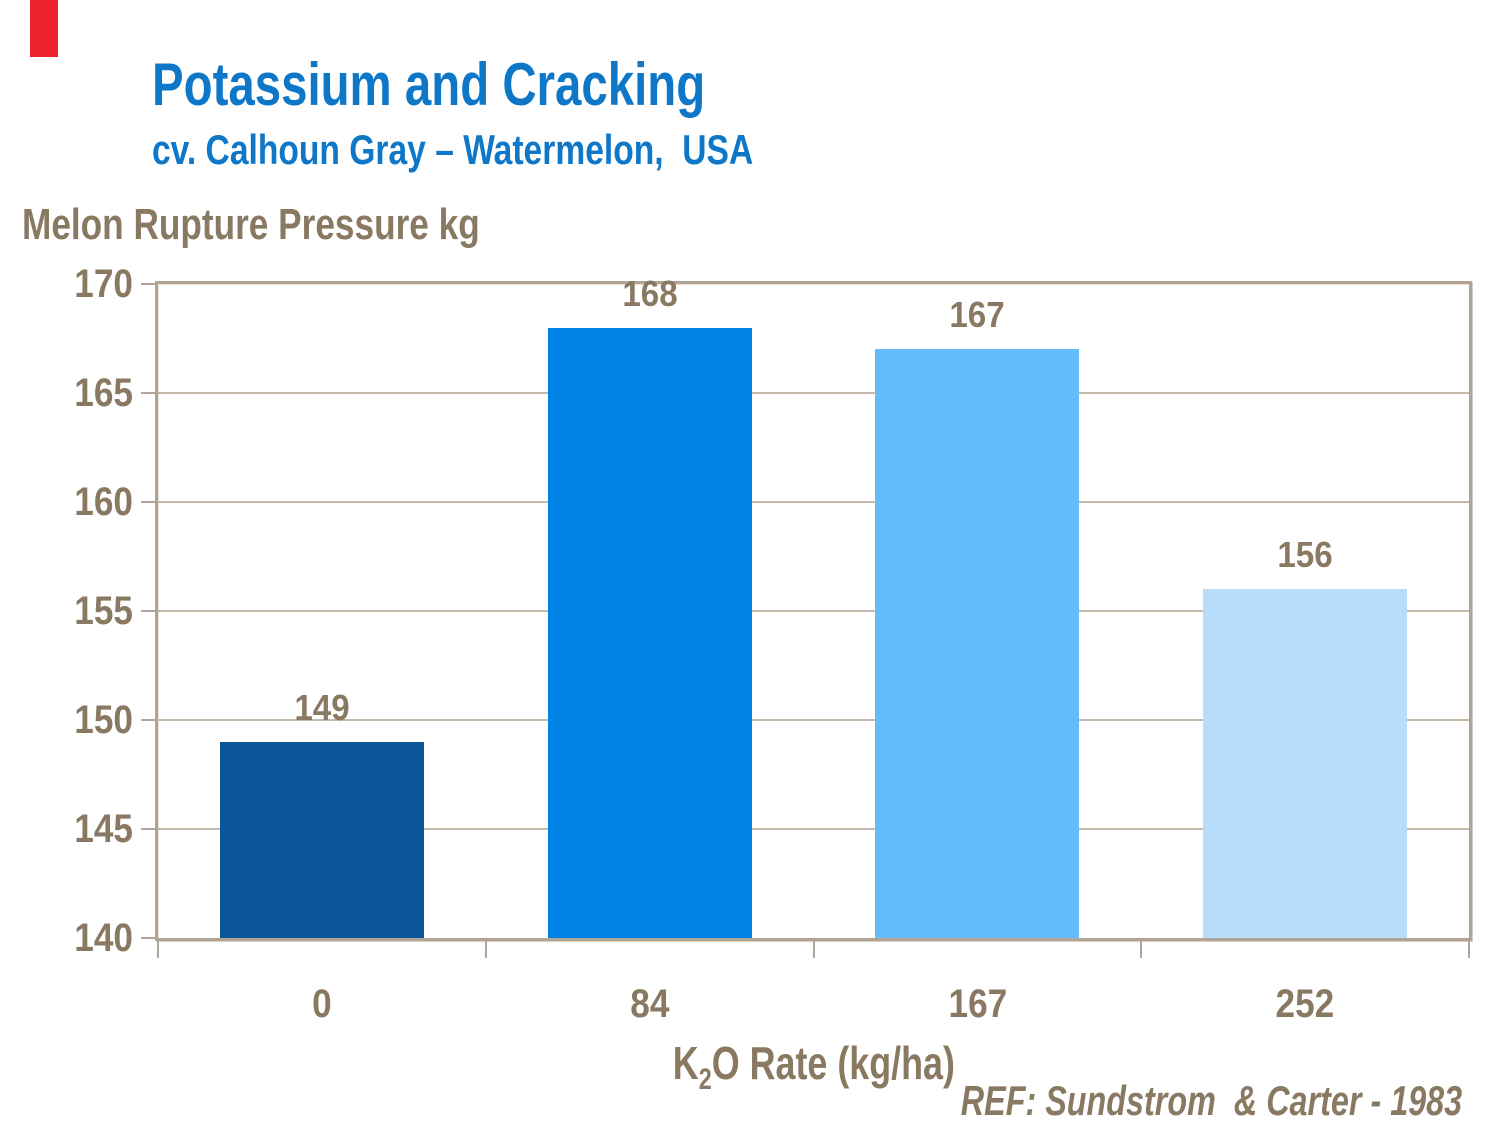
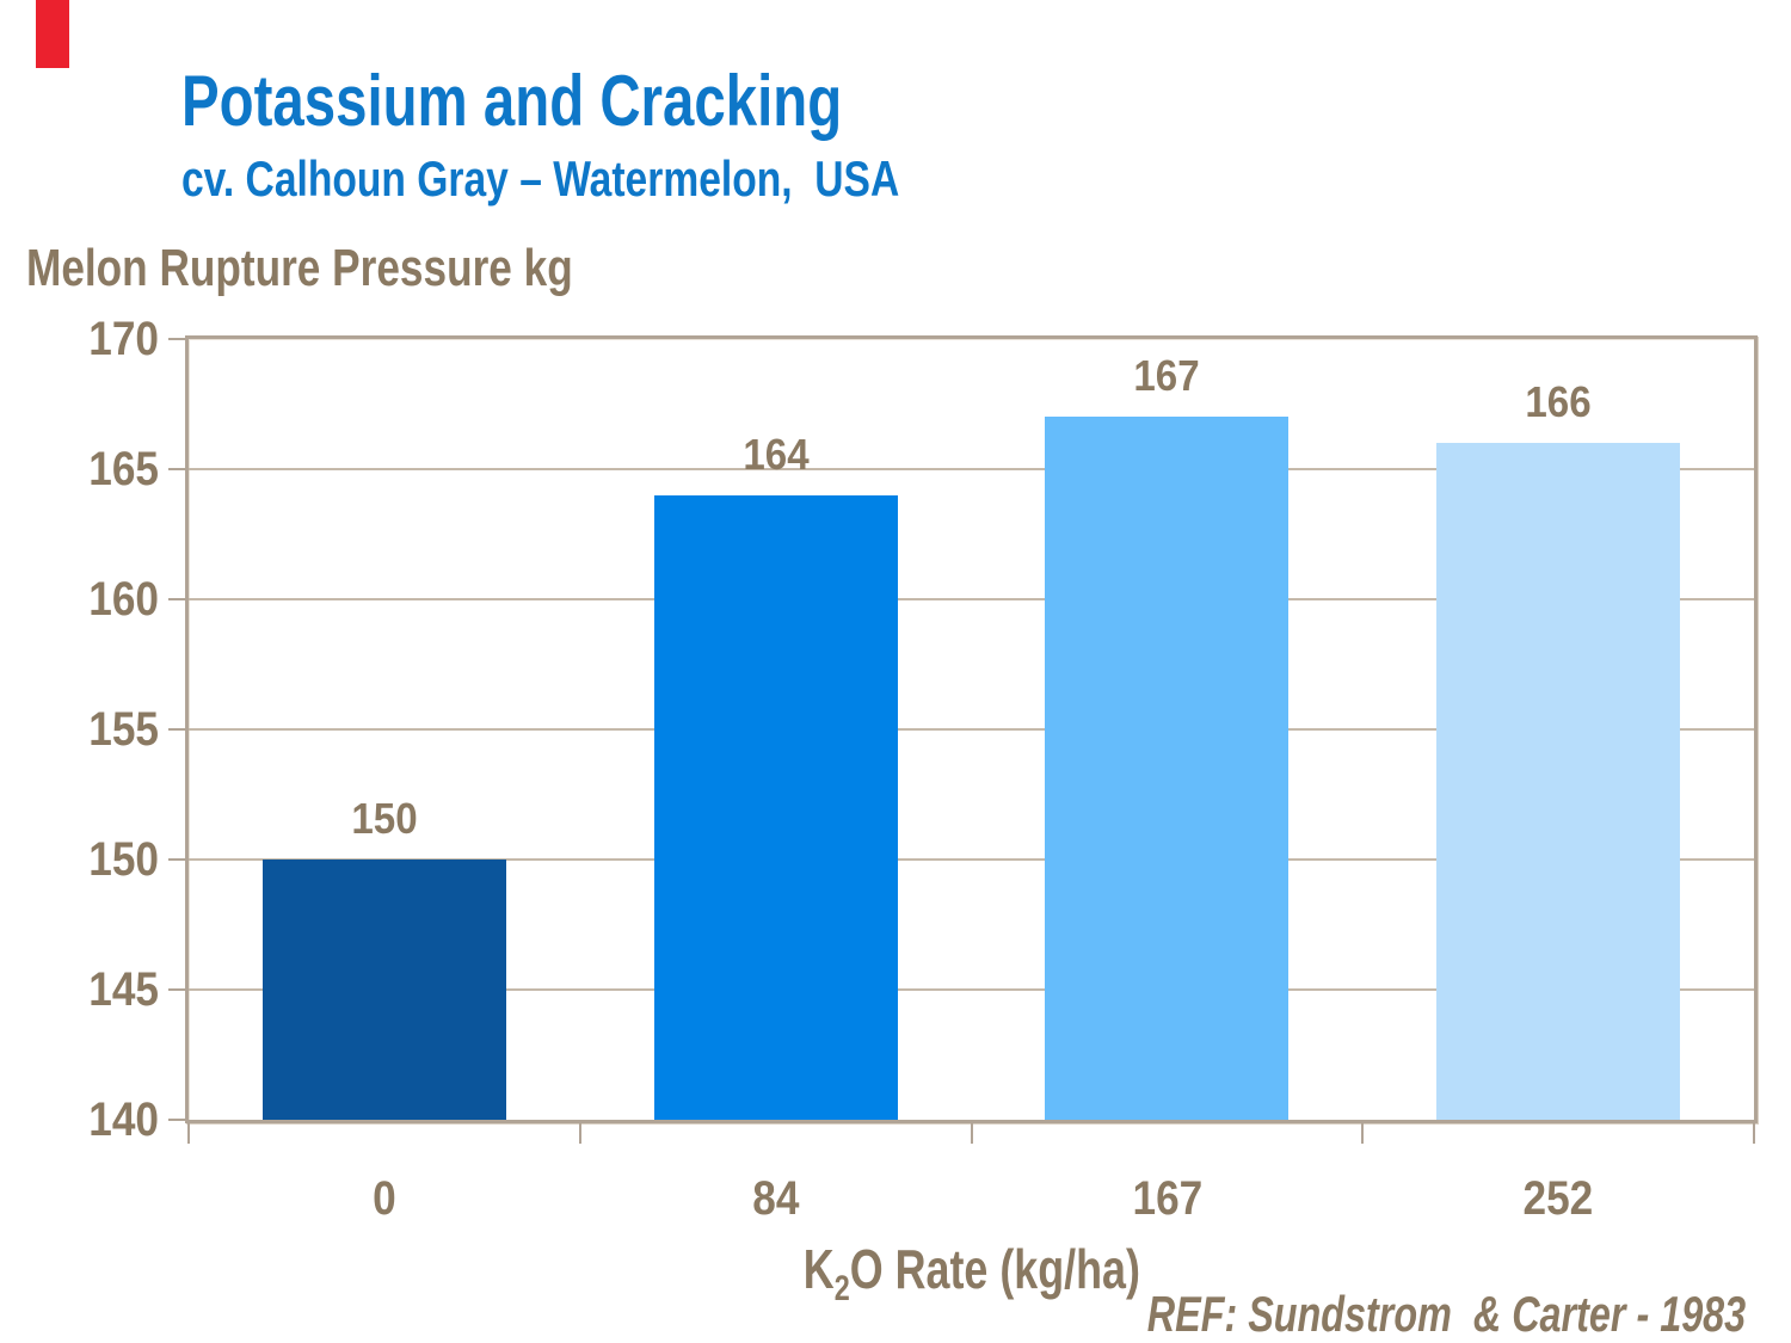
0: 149 -> 150
84: 168 -> 164
252: 156 -> 166
